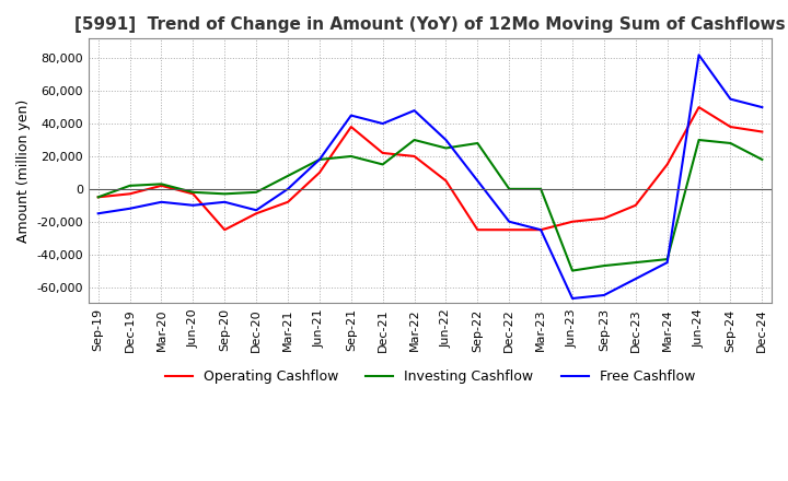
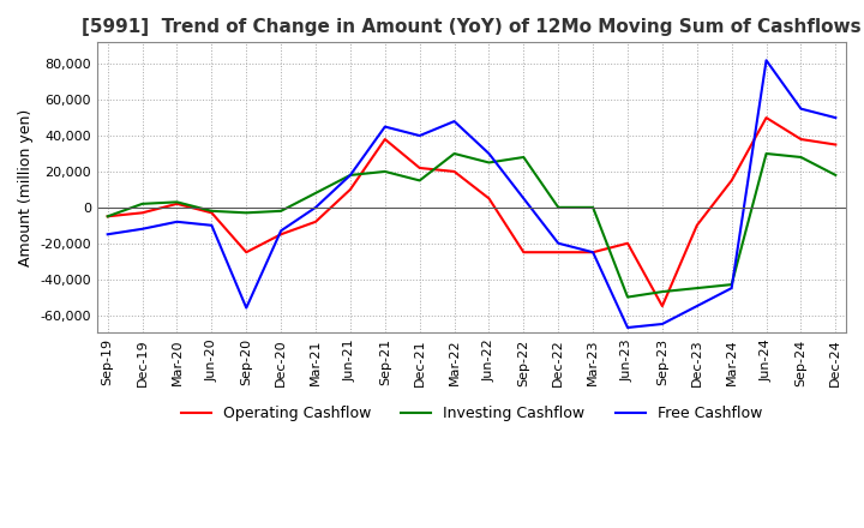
Free Cashflow/Sep-20: -8,000 -> -56,000
Operating Cashflow/Sep-23: -18,000 -> -55,000
